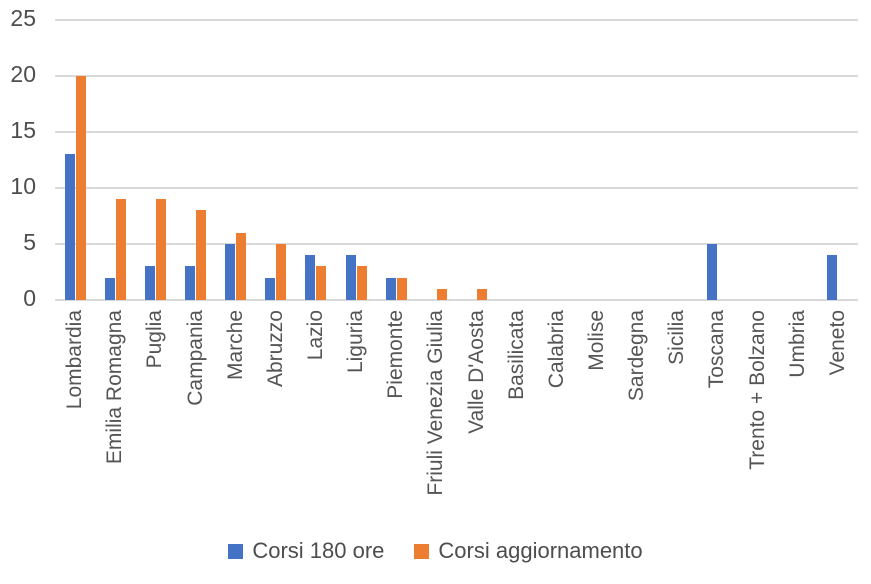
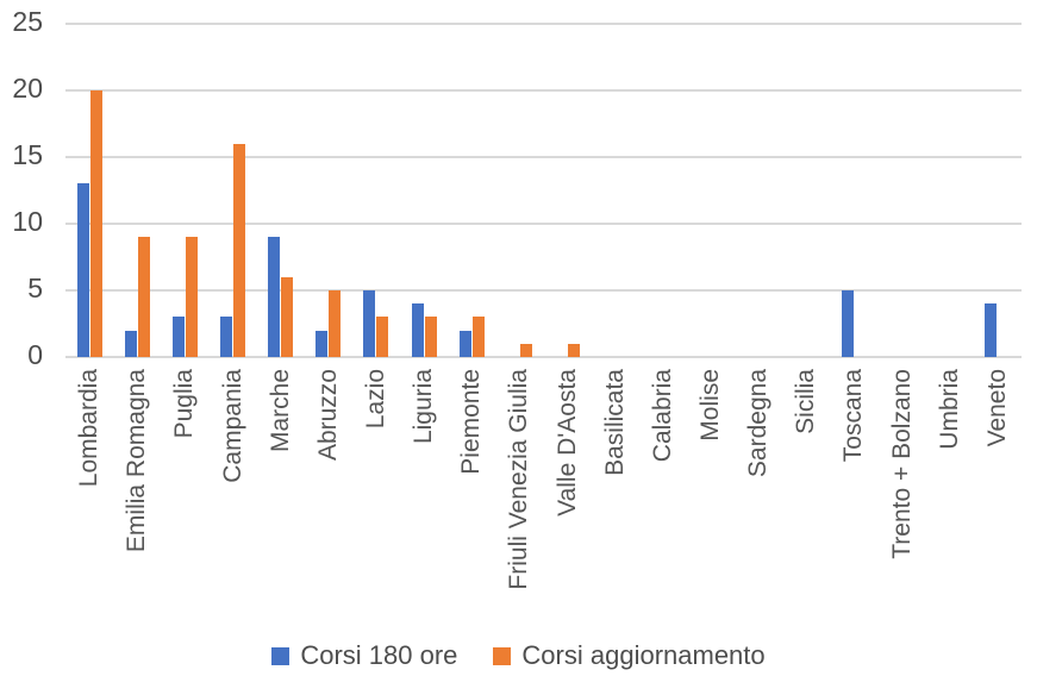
Corsi aggiornamento/Campania: 8 -> 16
Corsi 180 ore/Marche: 5 -> 9
Corsi 180 ore/Lazio: 4 -> 5
Corsi aggiornamento/Piemonte: 2 -> 3
